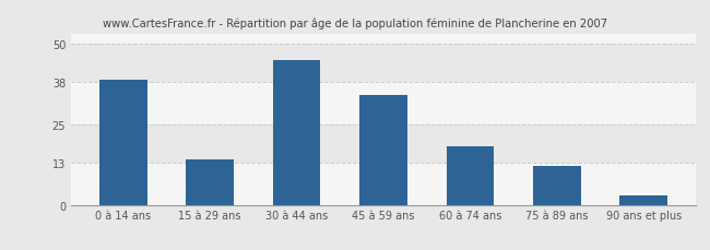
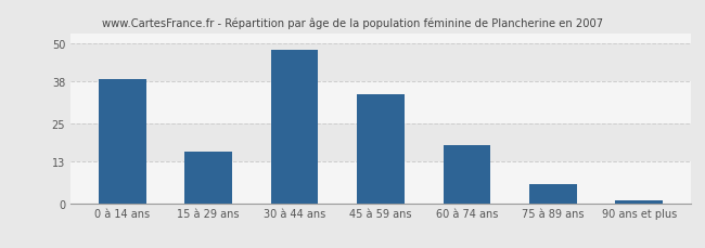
15 à 29 ans: 14 -> 16
30 à 44 ans: 45 -> 48
75 à 89 ans: 12 -> 6
90 ans et plus: 3 -> 1
